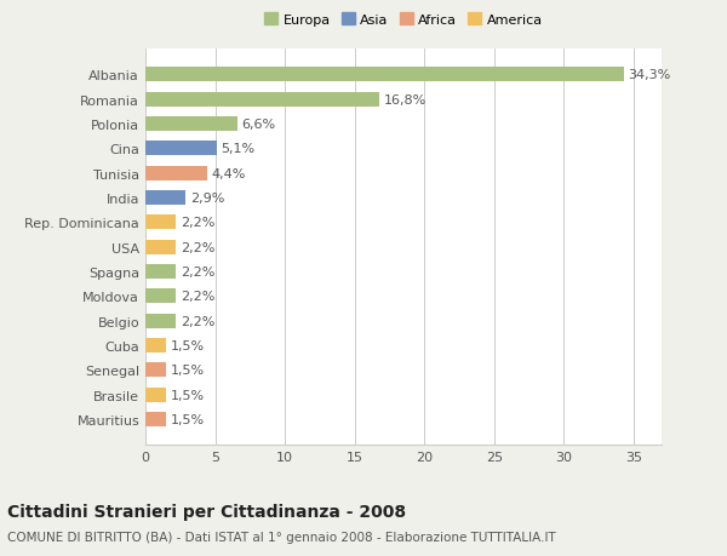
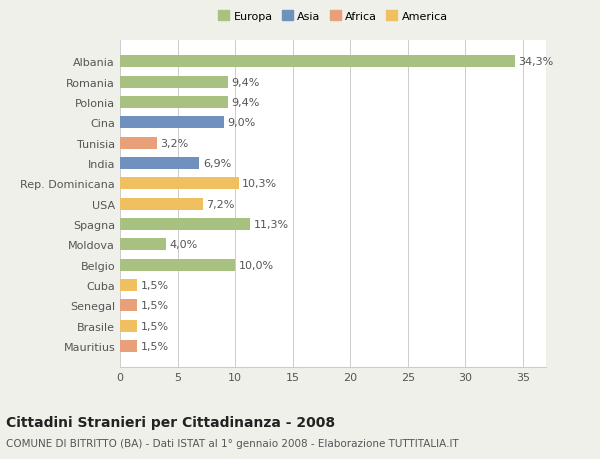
Romania: 16,8% -> 9,4%
Polonia: 6,6% -> 9,4%
Cina: 5,1% -> 9,0%
Tunisia: 4,4% -> 3,2%
India: 2,9% -> 6,9%
Rep. Dominicana: 2,2% -> 10,3%
USA: 2,2% -> 7,2%
Spagna: 2,2% -> 11,3%
Moldova: 2,2% -> 4,0%
Belgio: 2,2% -> 10,0%
